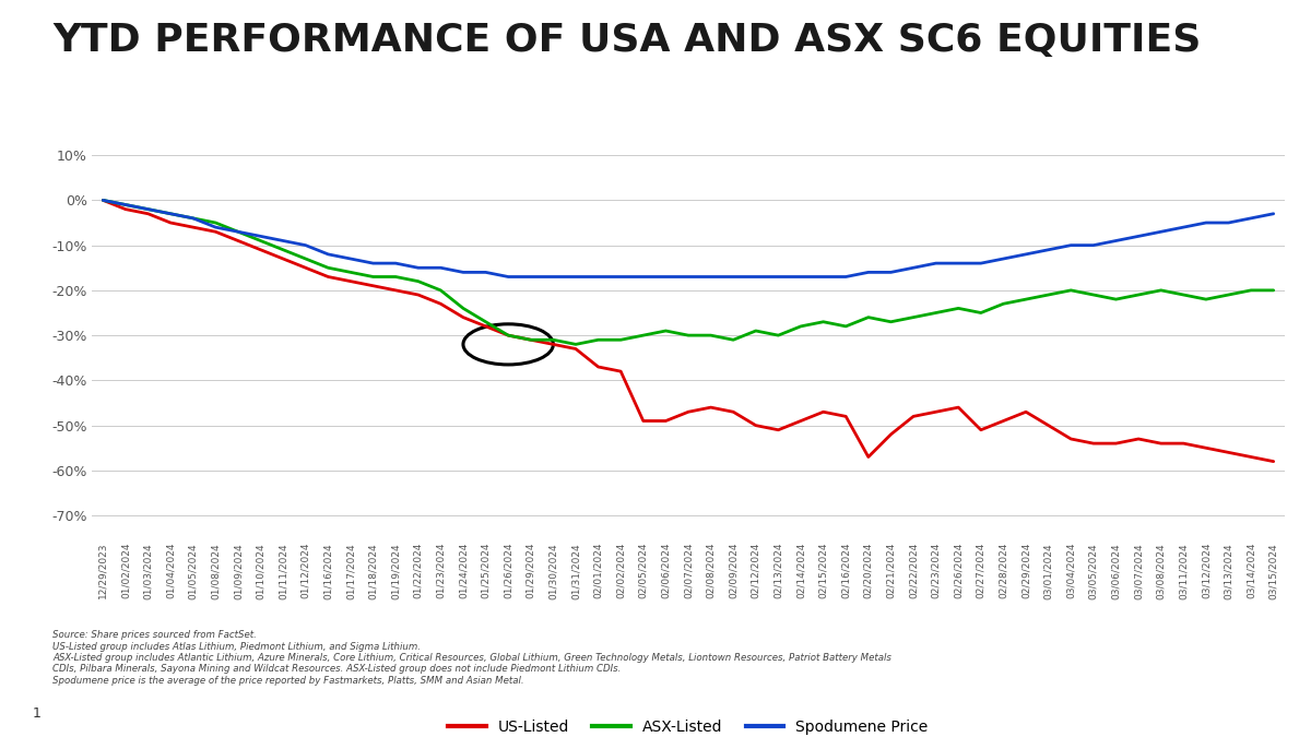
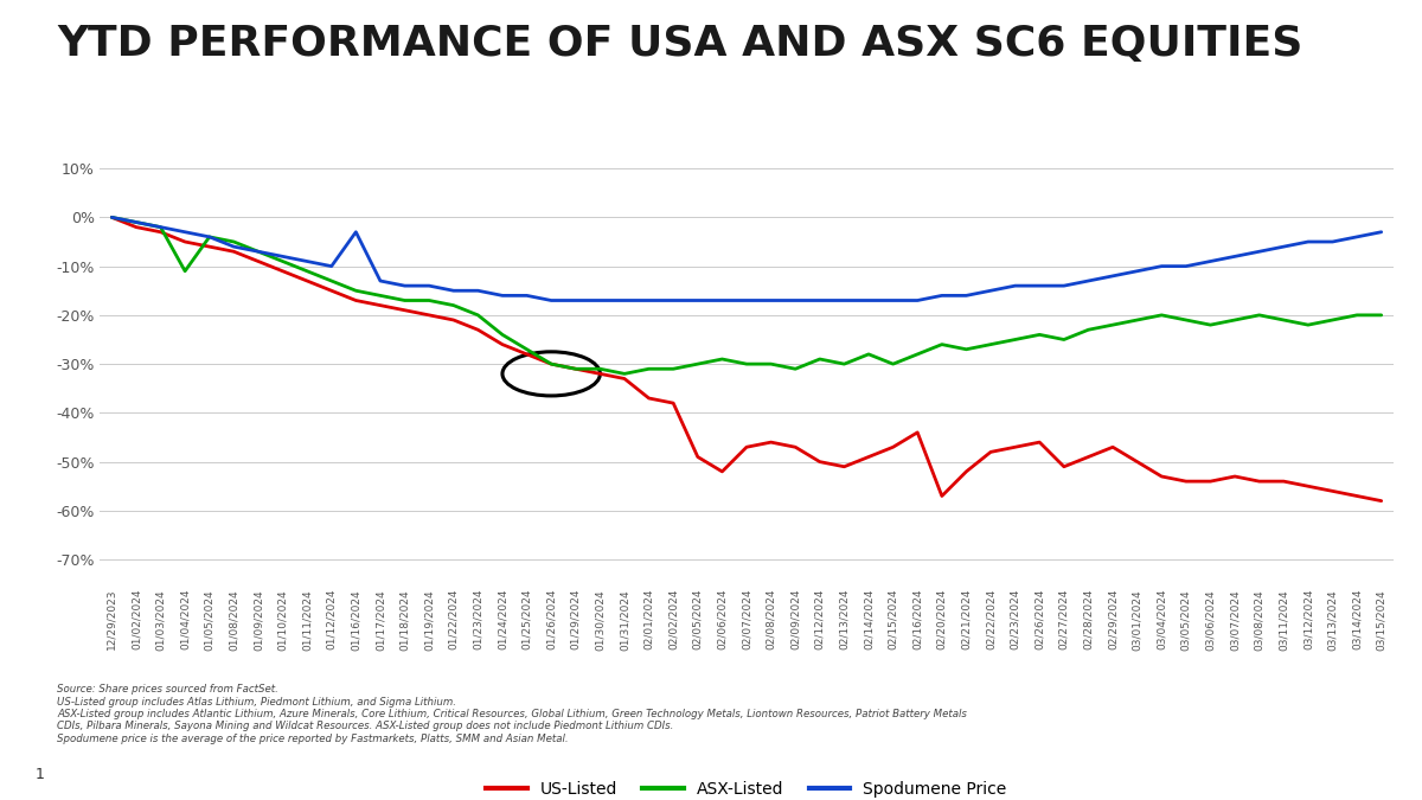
ASX-Listed/01/04/2024: -3% -> -11%
Spodumene Price/01/16/2024: -12% -> -3%
US-Listed/02/06/2024: -49% -> -52%
ASX-Listed/02/15/2024: -27% -> -30%
US-Listed/02/16/2024: -48% -> -44%
